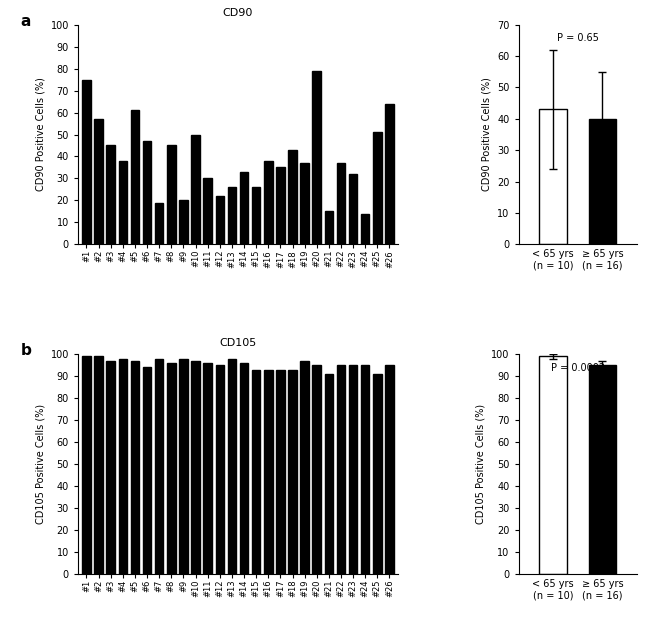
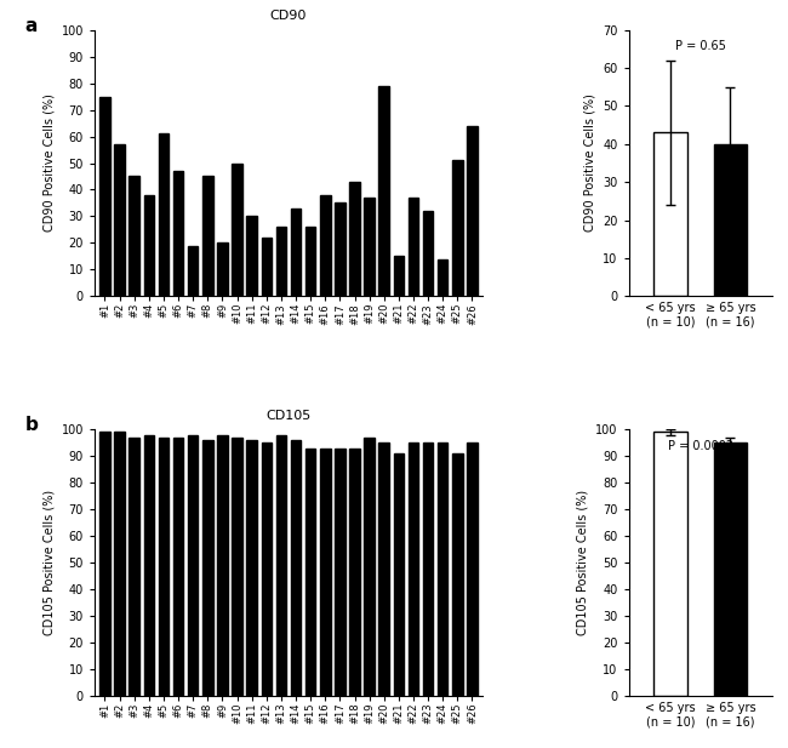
CD105/#6: 94 -> 97
